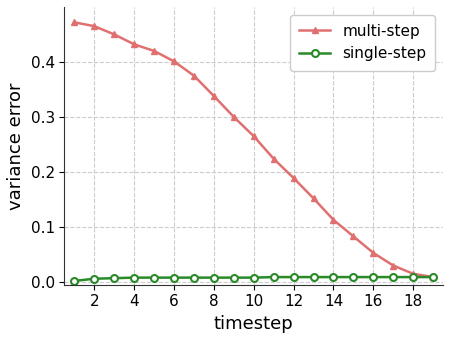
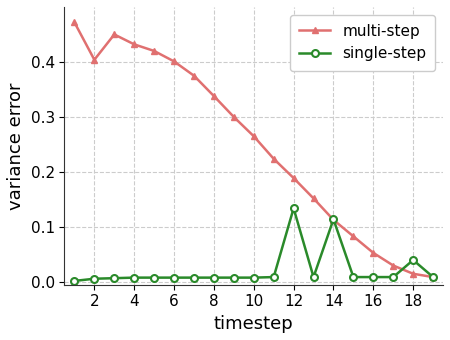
multi-step/2: 0.465 -> 0.404
single-step/12: 0.009 -> 0.134
single-step/14: 0.009 -> 0.114
single-step/18: 0.009 -> 0.040
